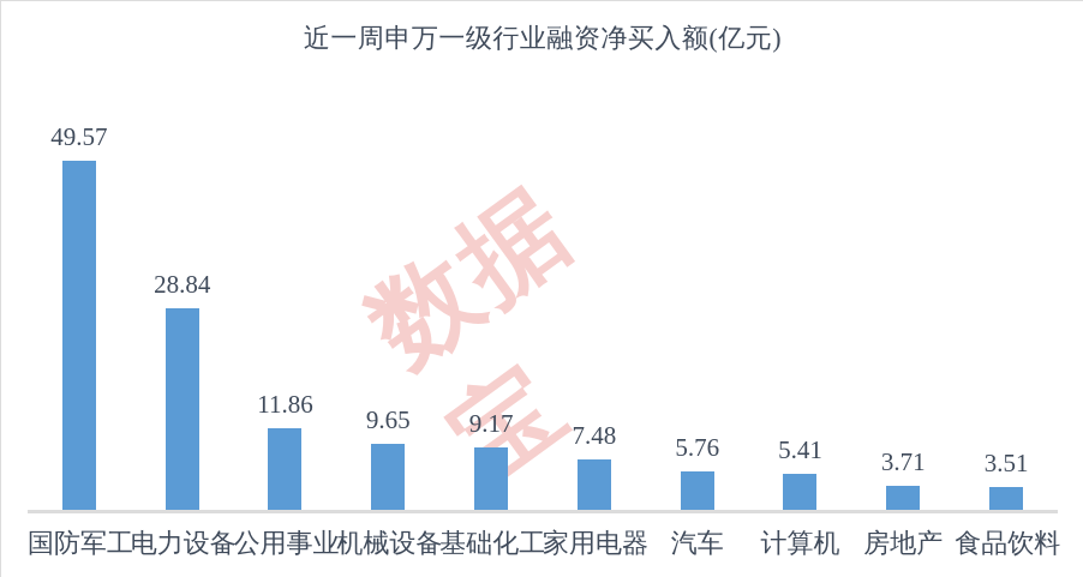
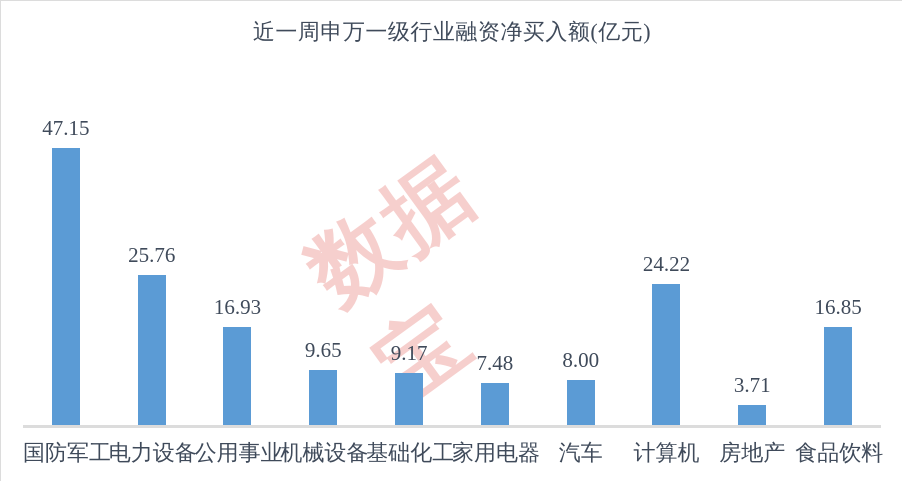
国防军工: 49.57 -> 47.15
电力设备: 28.84 -> 25.76
公用事业: 11.86 -> 16.93
汽车: 5.76 -> 8.00
计算机: 5.41 -> 24.22
食品饮料: 3.51 -> 16.85
